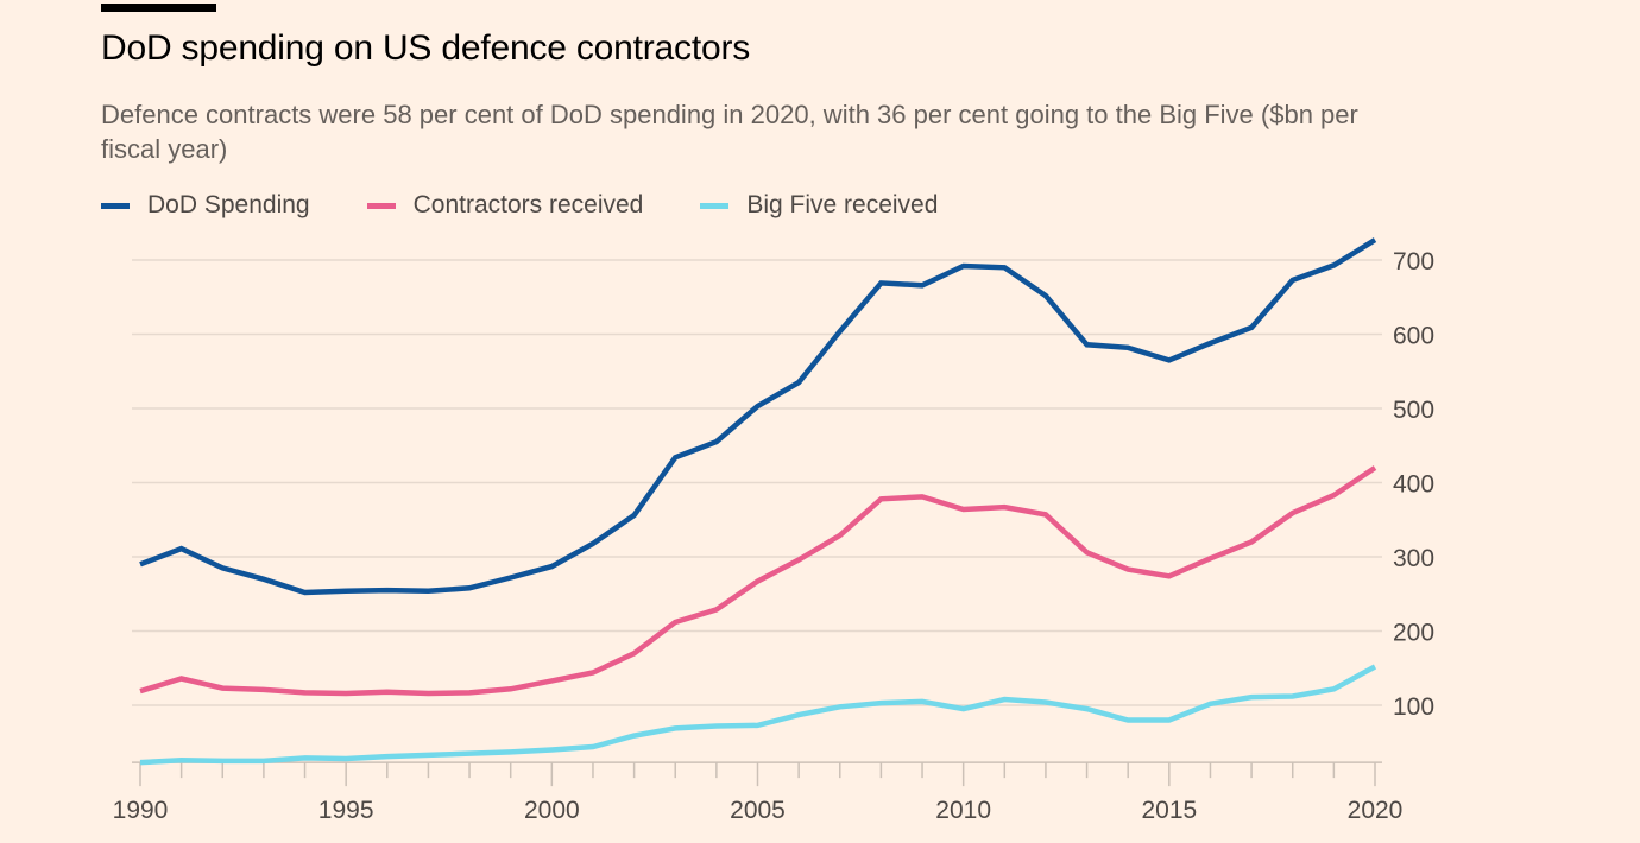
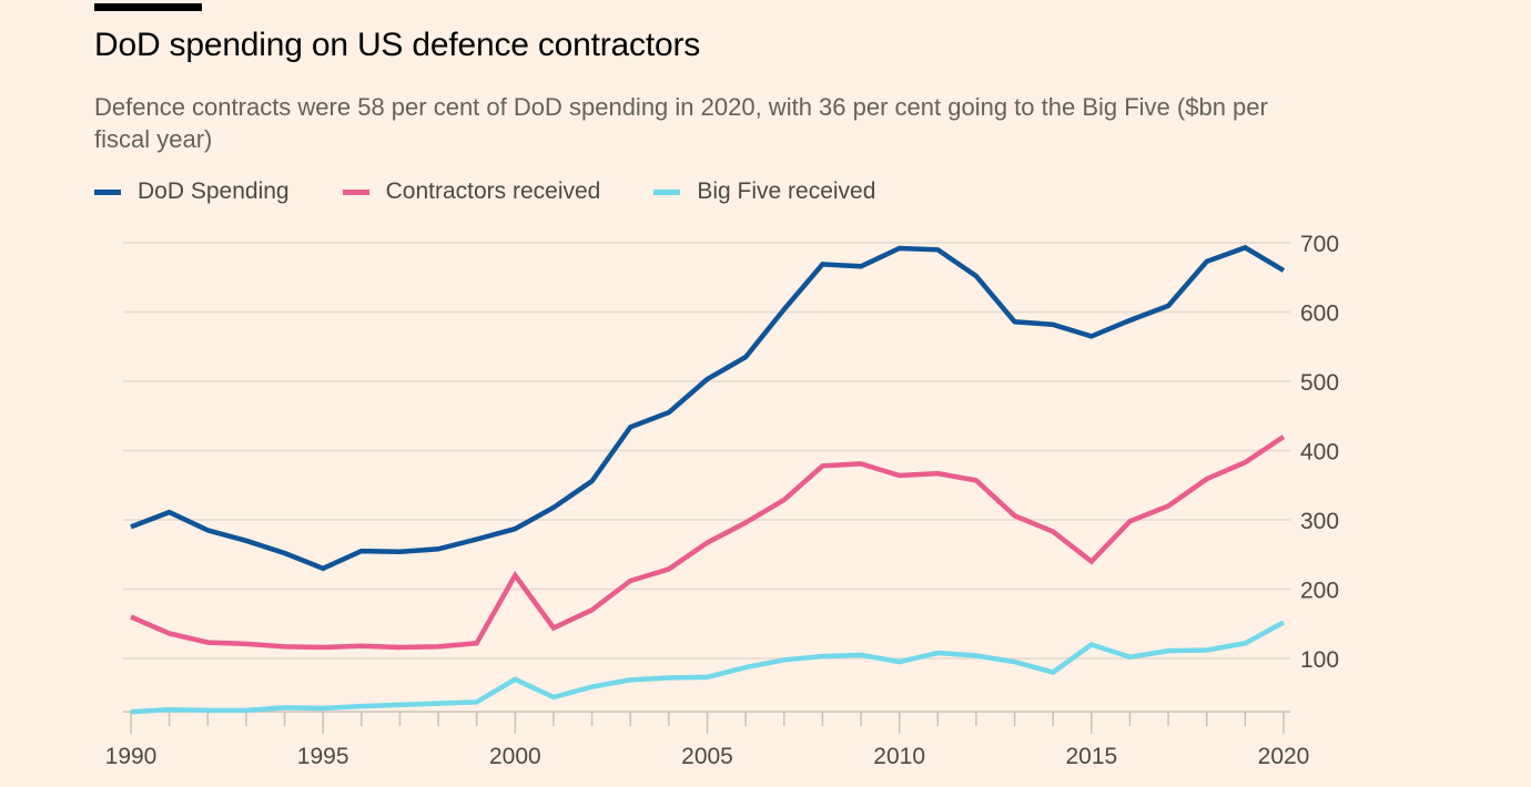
Contractors received/1990: 120 -> 160
DoD Spending/1995: 250 -> 230
Contractors received/2000: 130 -> 220
Big Five received/2000: 40 -> 70
Contractors received/2015: 270 -> 240
Big Five received/2015: 80 -> 120
DoD Spending/2020: 730 -> 660
